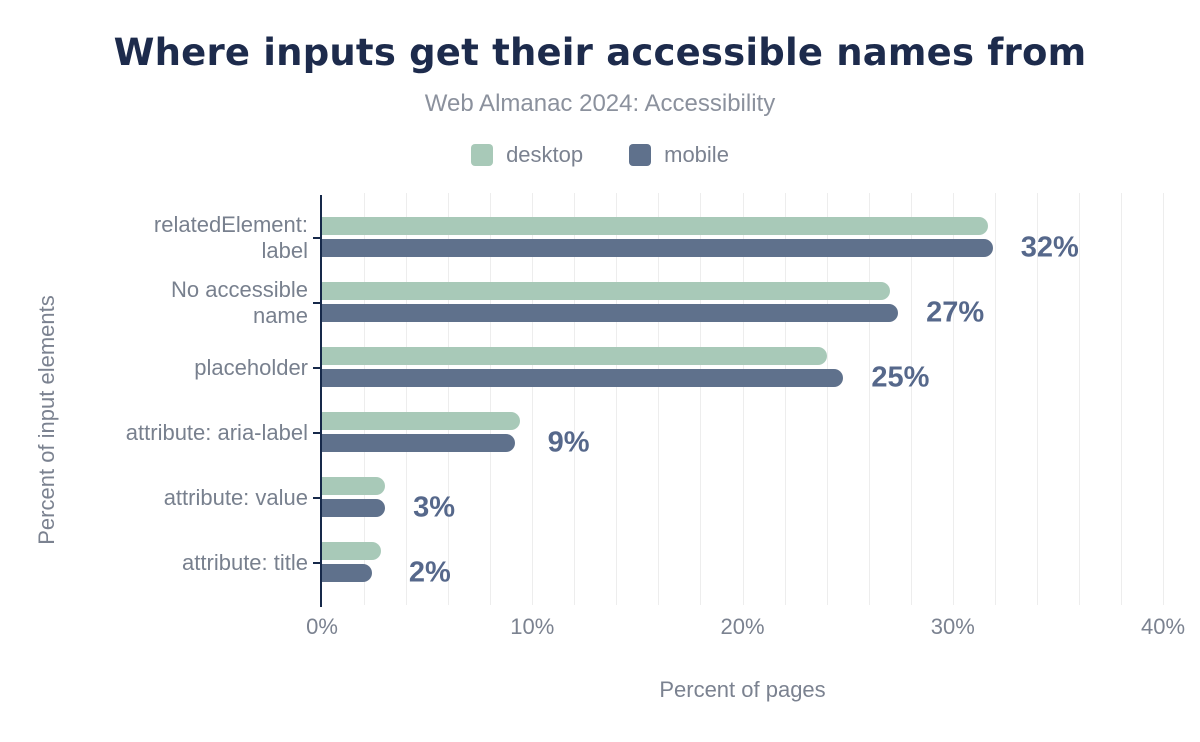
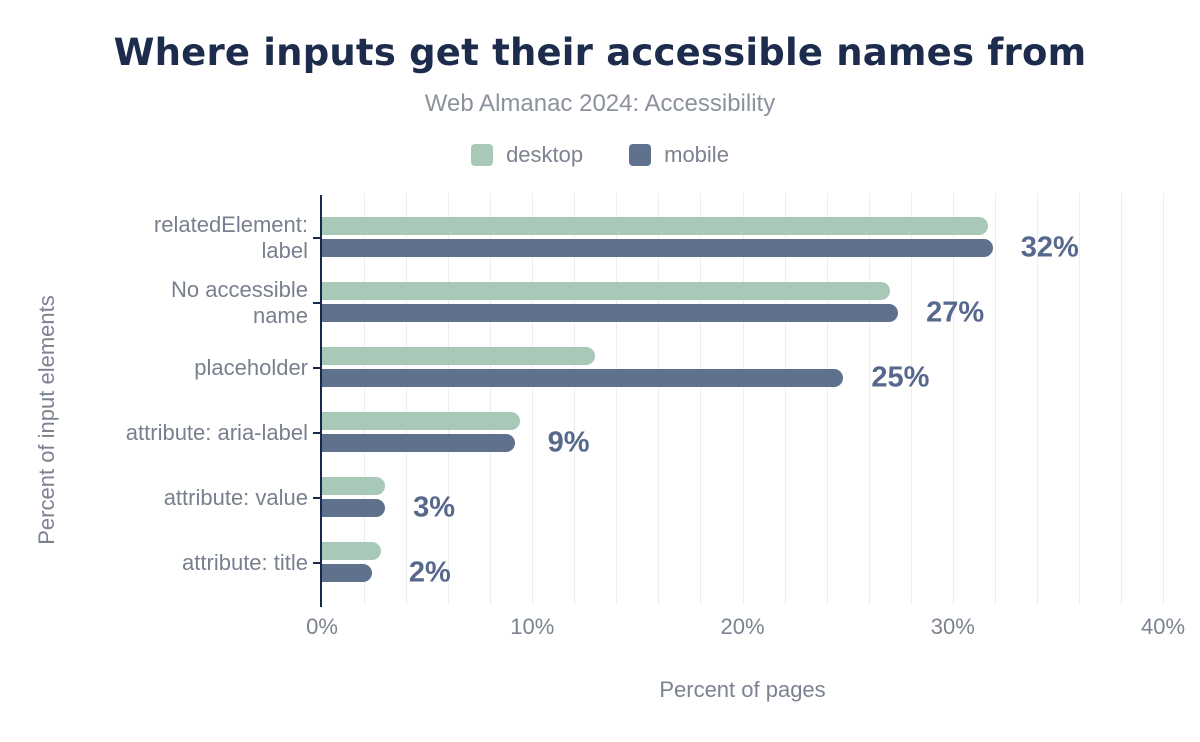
desktop/placeholder: 24.0% -> 13.0%
